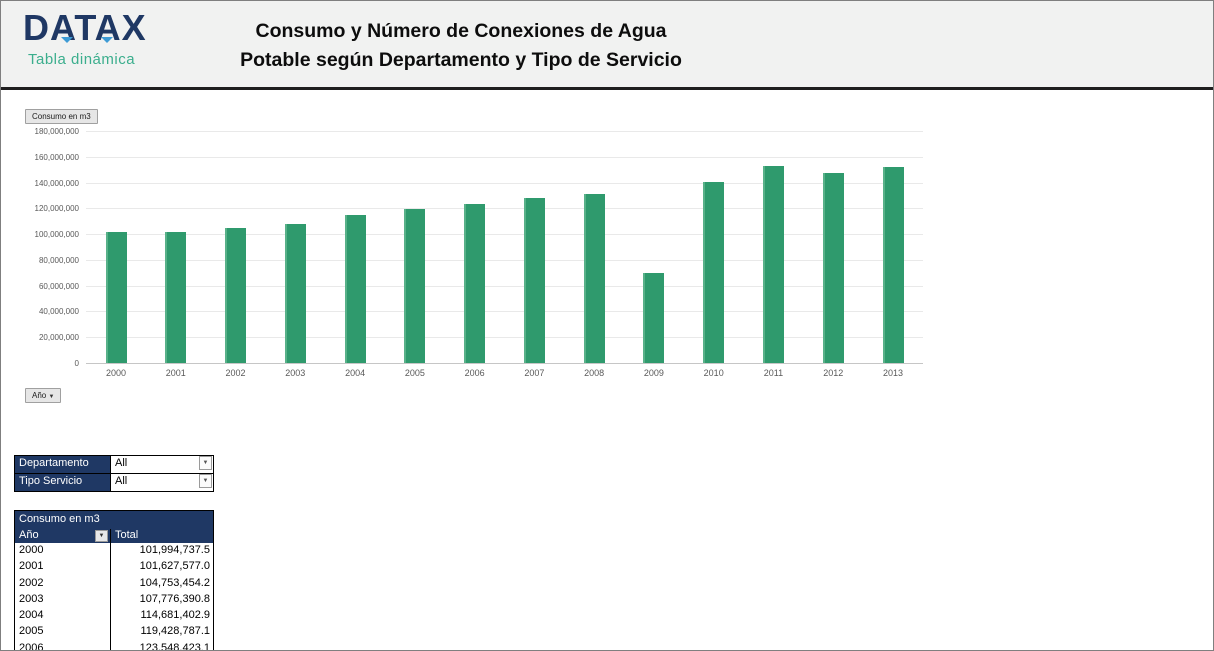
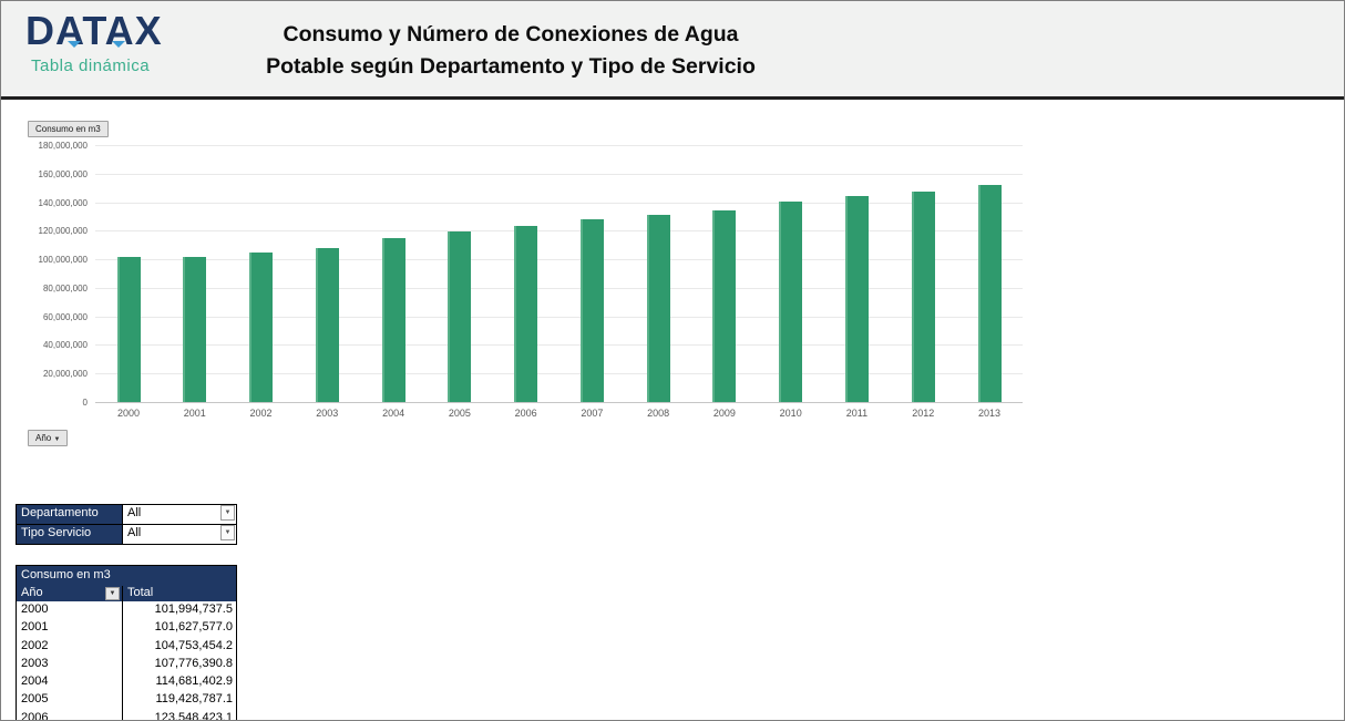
2009: 70000000 -> 134000000
2011: 153000000 -> 144000000
